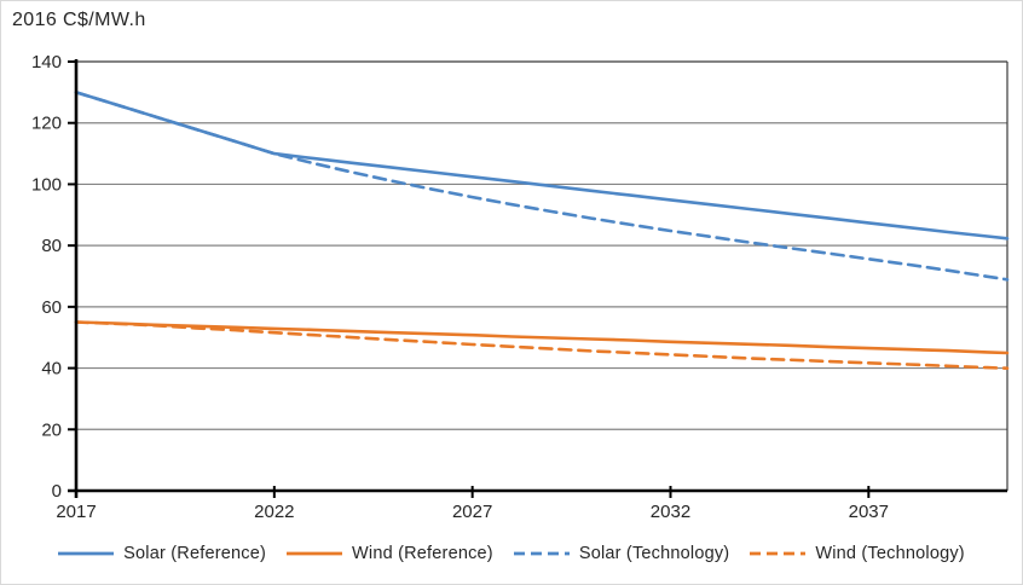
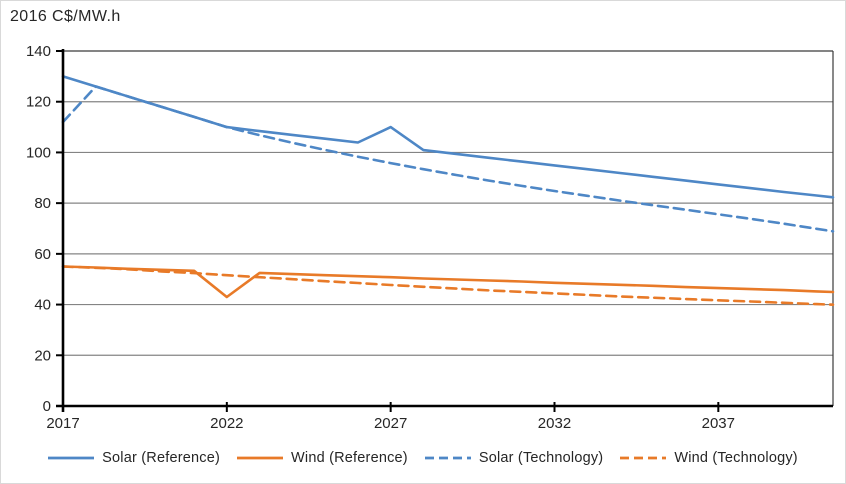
Solar (Technology)/2017: 130 -> 112
Wind (Reference)/2022: 53 -> 43
Solar (Reference)/2027: 102 -> 110
